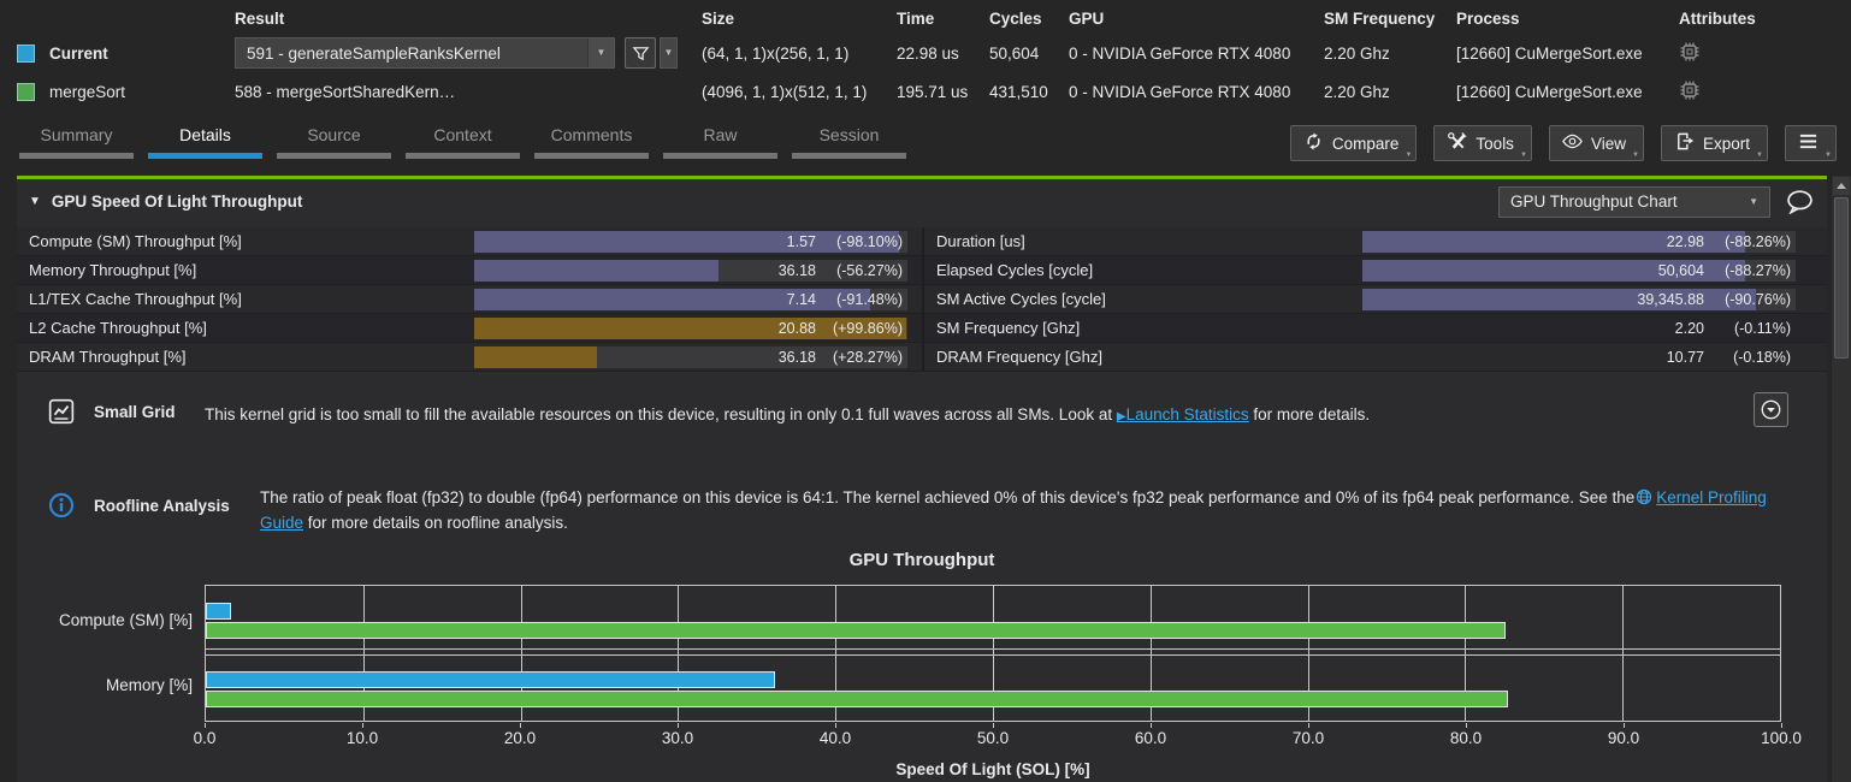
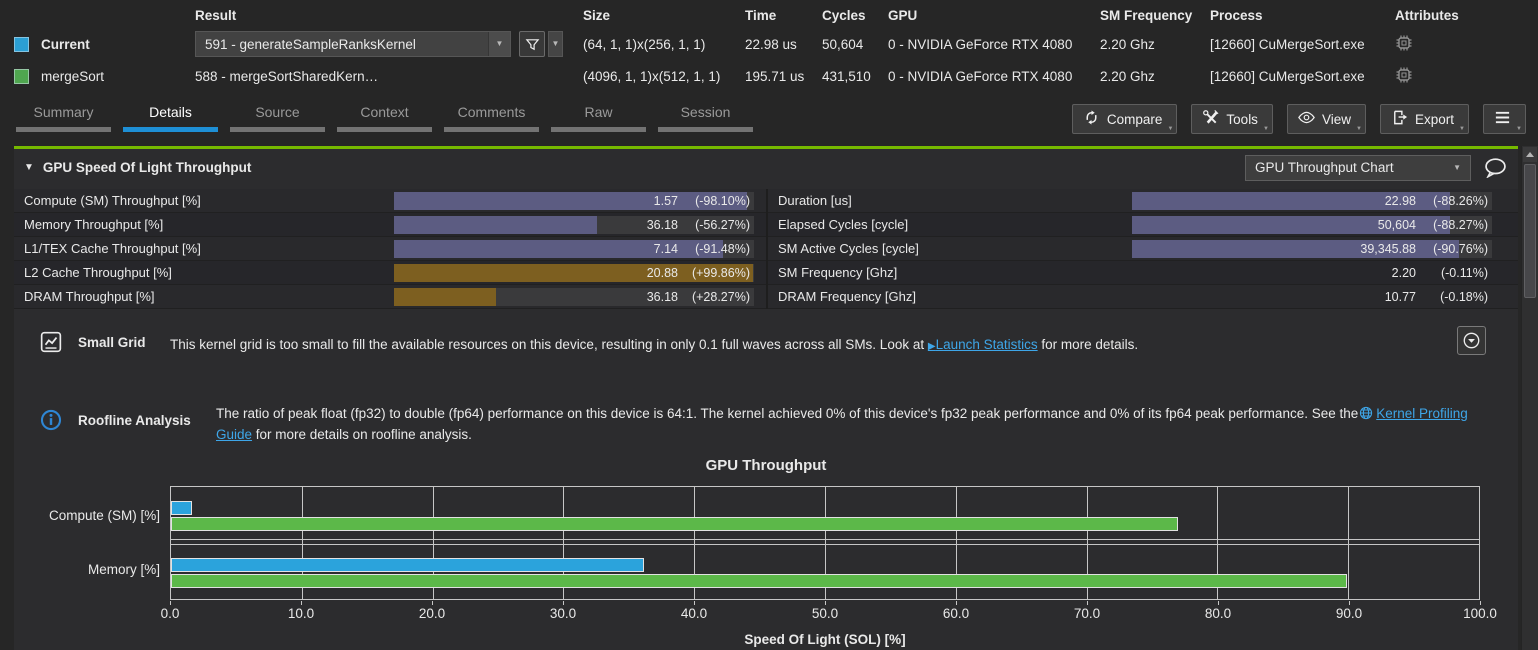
mergeSort/Compute (SM) [%]: 82.6 -> 77.0
mergeSort/Memory [%]: 82.7 -> 89.9
